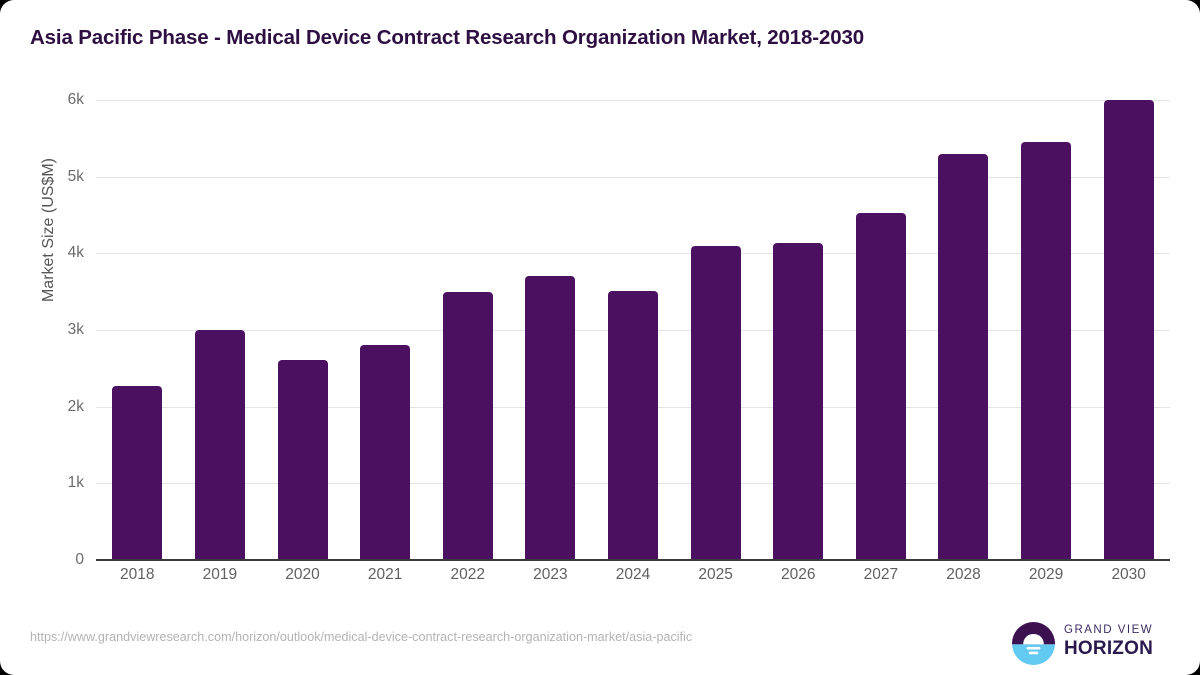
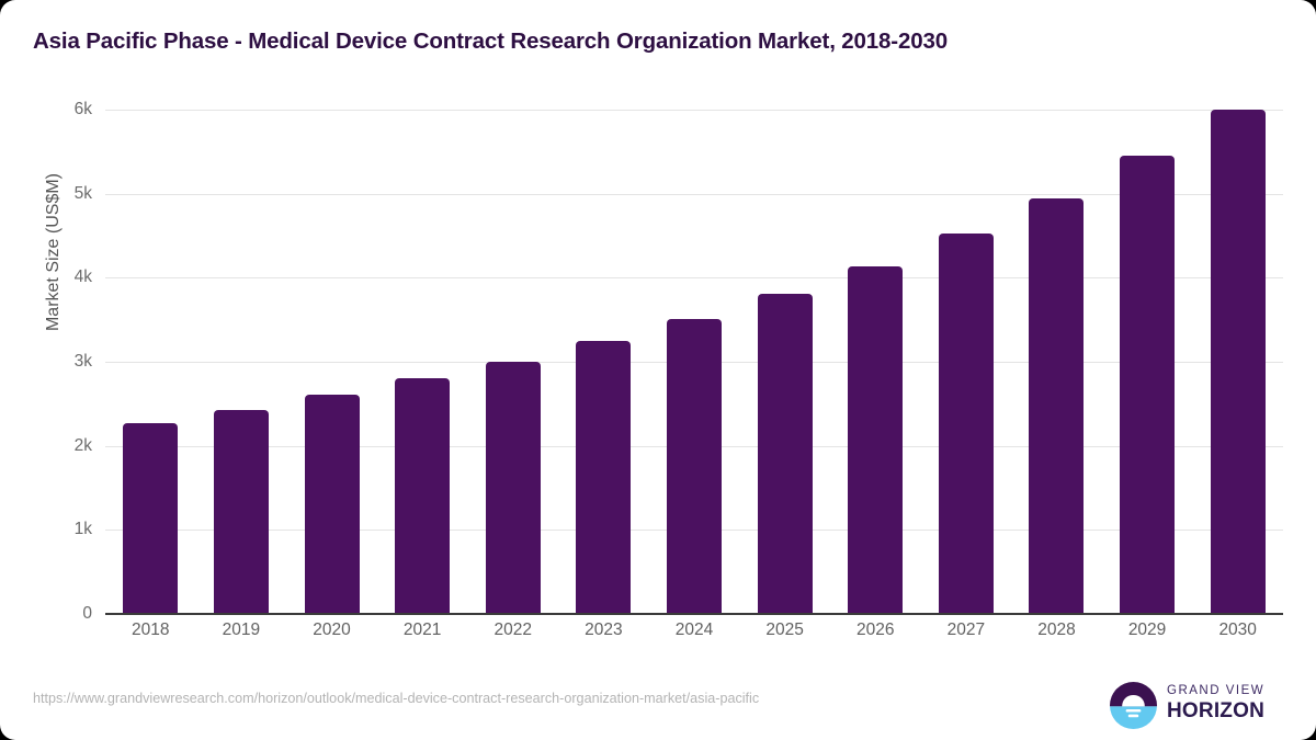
2019: 3.0k -> 2.4k
2022: 3.5k -> 3.0k
2023: 3.7k -> 3.2k
2025: 4.1k -> 3.8k
2028: 5.3k -> 5.0k
